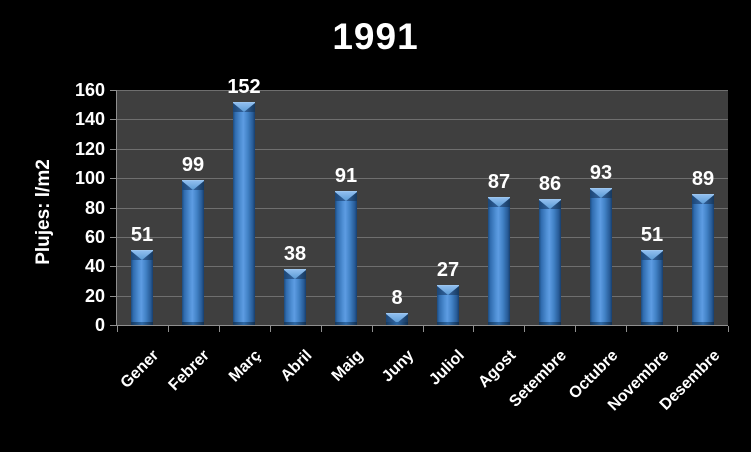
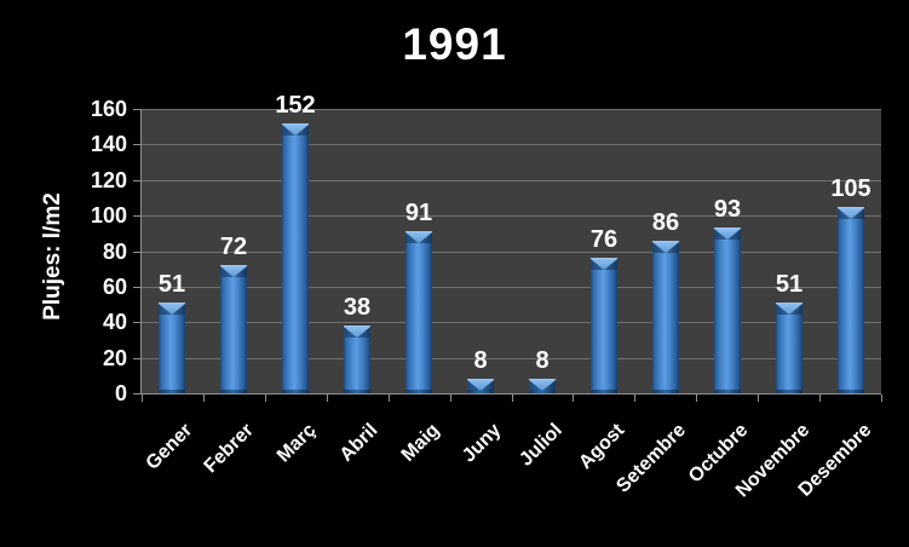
Febrer: 99 -> 72
Juliol: 27 -> 8
Agost: 87 -> 76
Desembre: 89 -> 105
